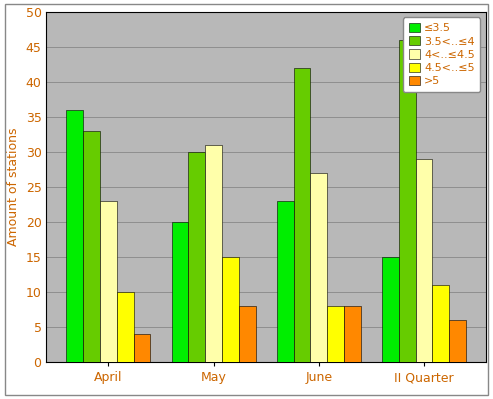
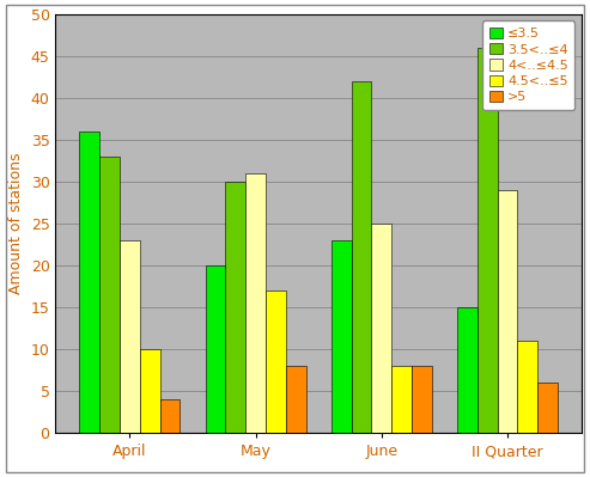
4.5<..≤5/May: 15 -> 17
4<..≤4.5/June: 27 -> 25
